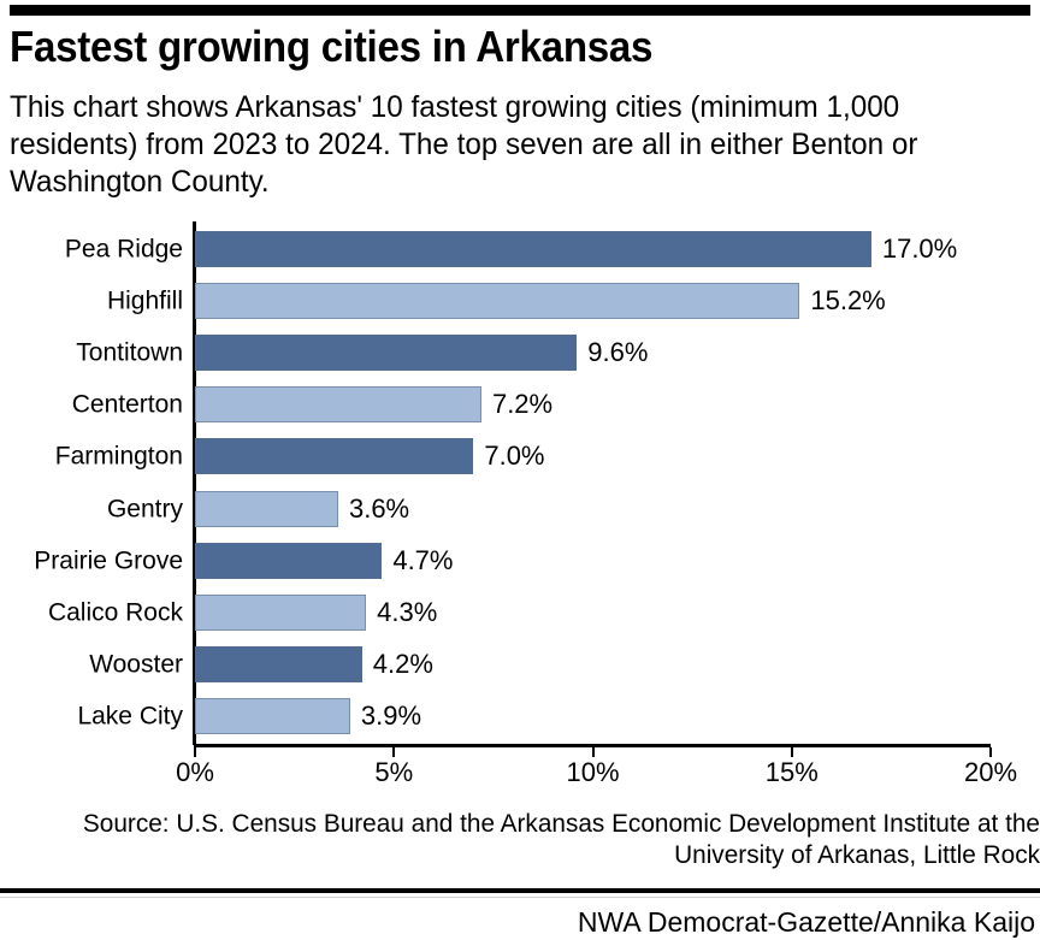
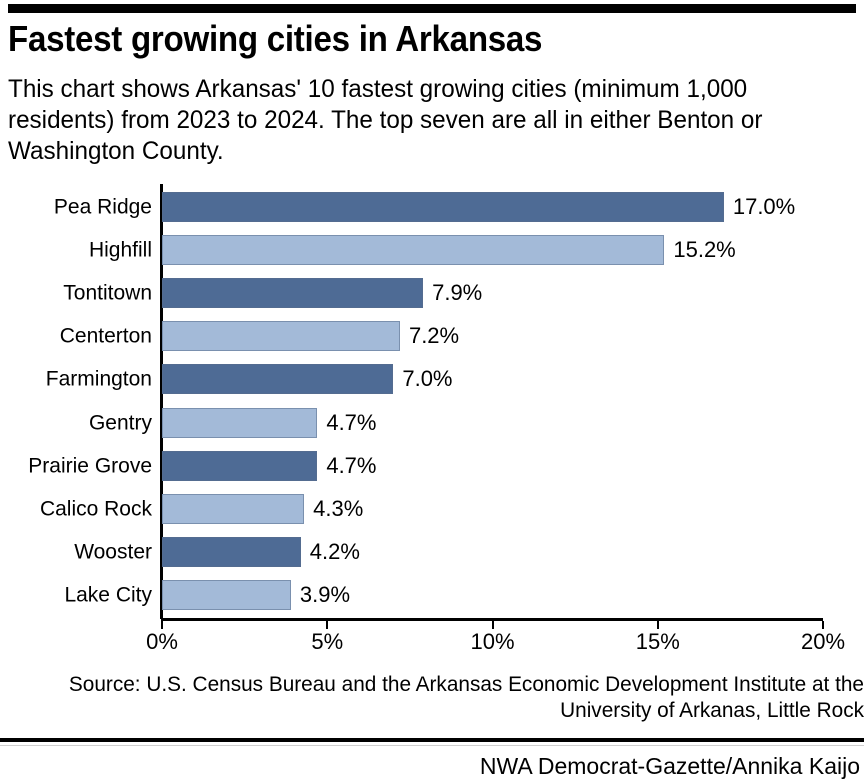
Tontitown: 9.6% -> 7.9%
Gentry: 3.6% -> 4.7%
